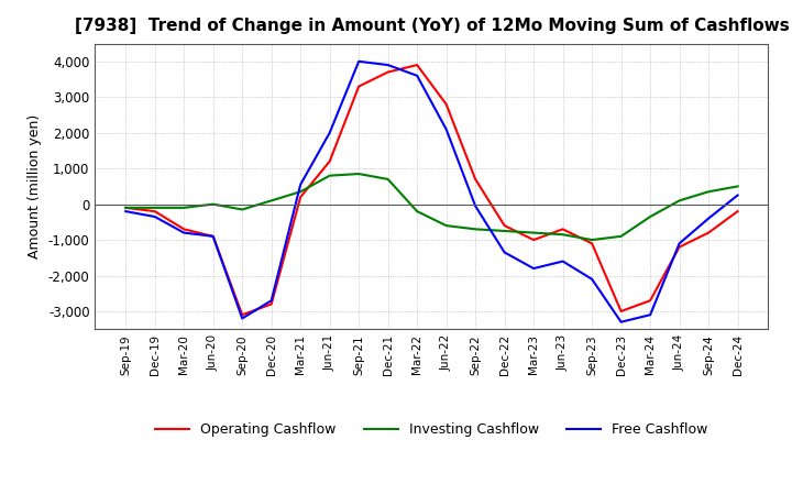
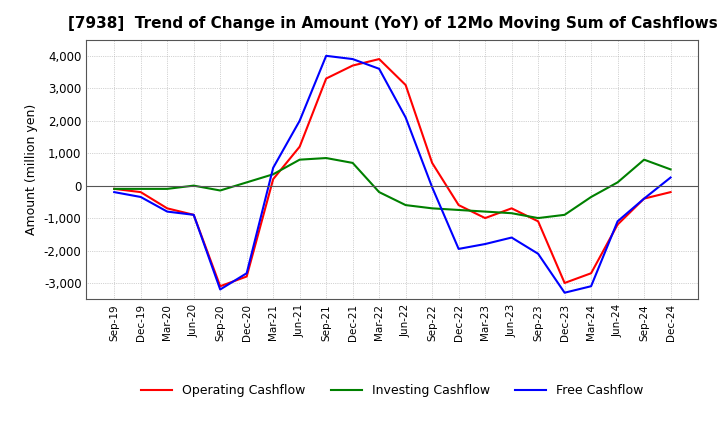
Operating Cashflow/Jun-22: 2,800 -> 3,100
Free Cashflow/Dec-22: -1,350 -> -1,950
Operating Cashflow/Sep-24: -800 -> -400
Investing Cashflow/Sep-24: 350 -> 800
